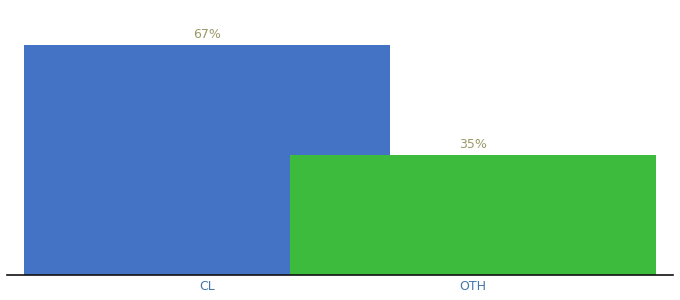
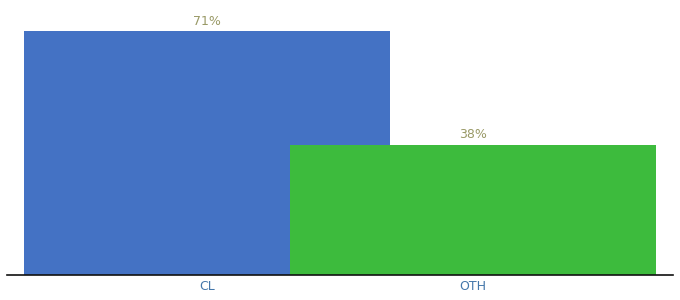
CL: 67% -> 71%
OTH: 35% -> 38%
